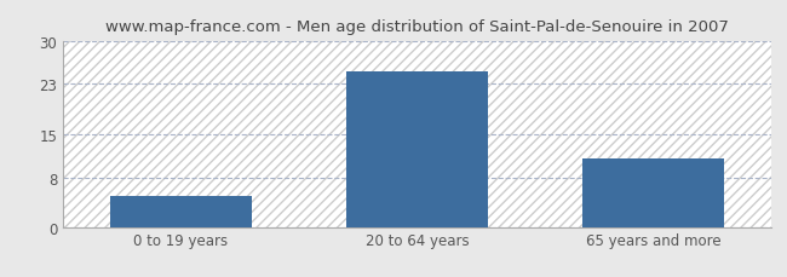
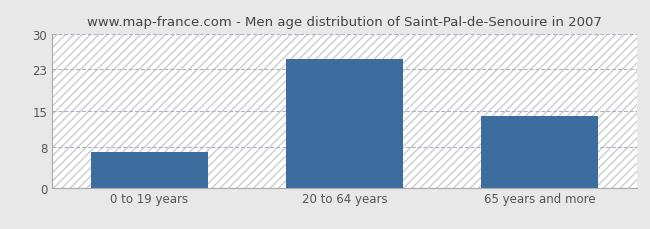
0 to 19 years: 5 -> 7
65 years and more: 11 -> 14
